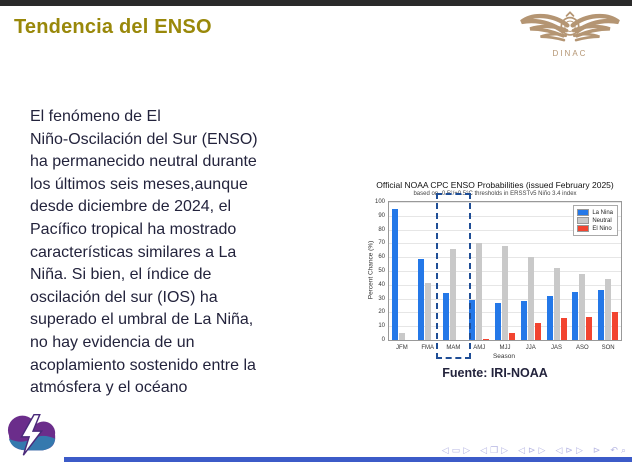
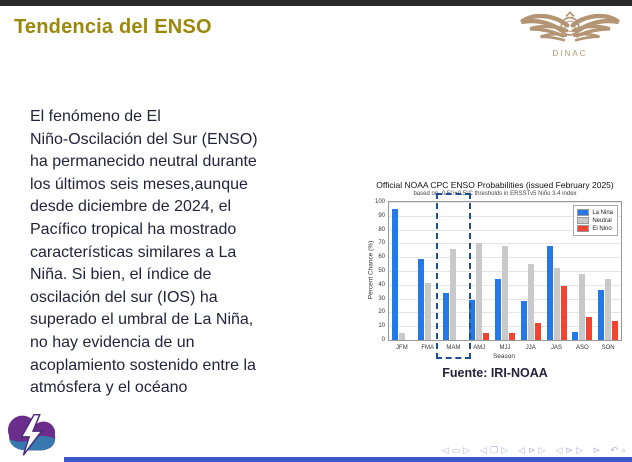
El Nino/AMJ: 1 -> 5
La Nina/MJJ: 27 -> 44
Neutral/JJA: 60 -> 55
La Nina/JAS: 32 -> 68
El Nino/JAS: 16 -> 39
La Nina/ASO: 35 -> 6
El Nino/SON: 20 -> 14
